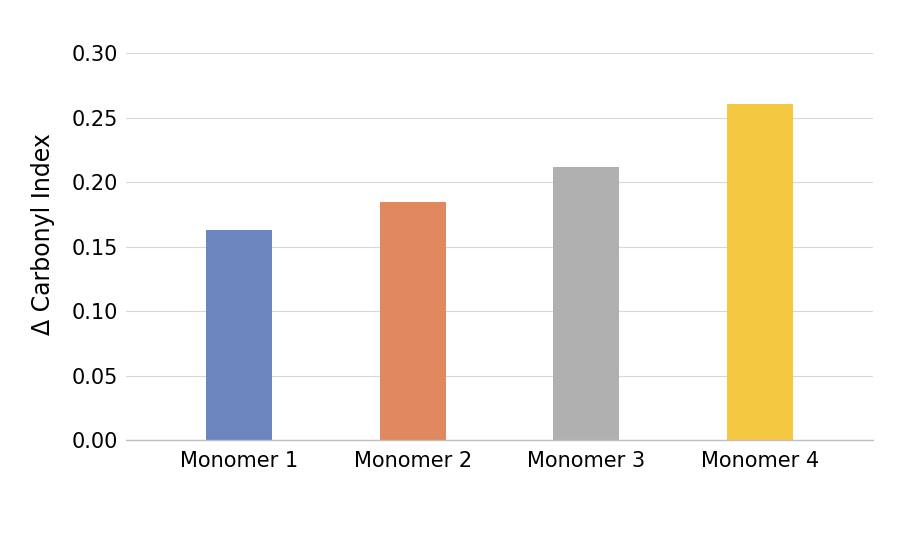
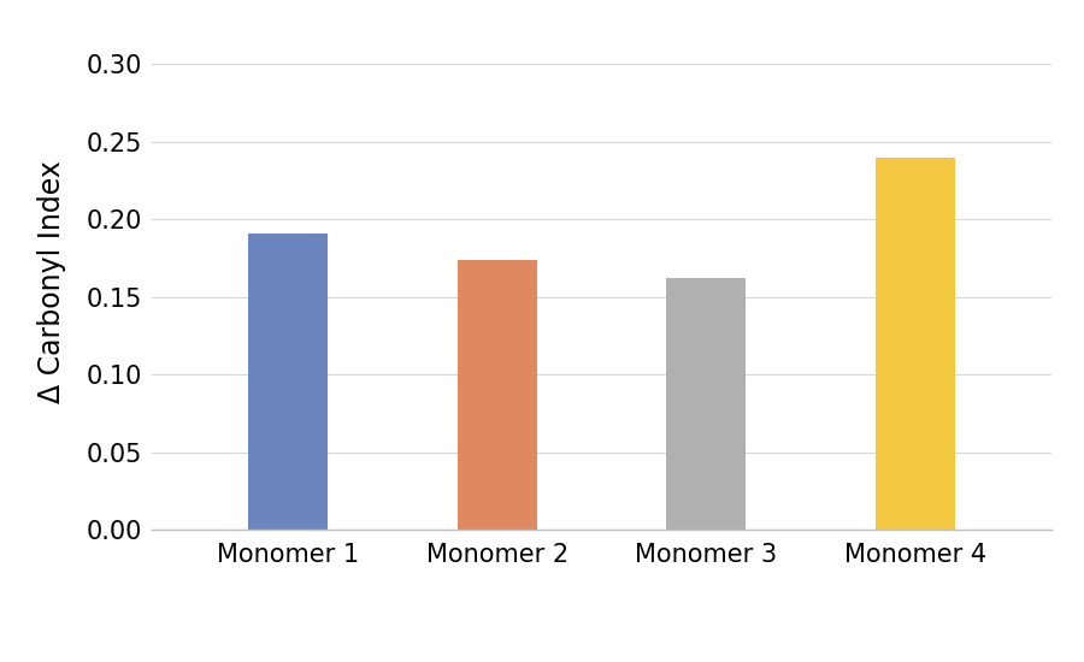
Monomer 1: 0.163 -> 0.191
Monomer 2: 0.185 -> 0.174
Monomer 3: 0.212 -> 0.162
Monomer 4: 0.261 -> 0.240
